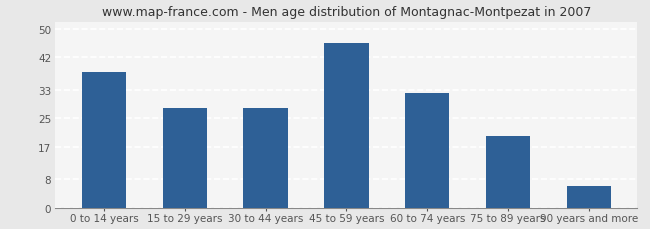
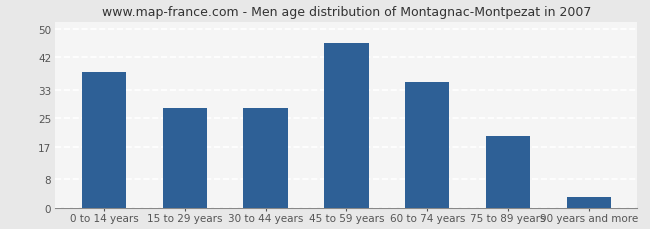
60 to 74 years: 32 -> 35
90 years and more: 6 -> 3
